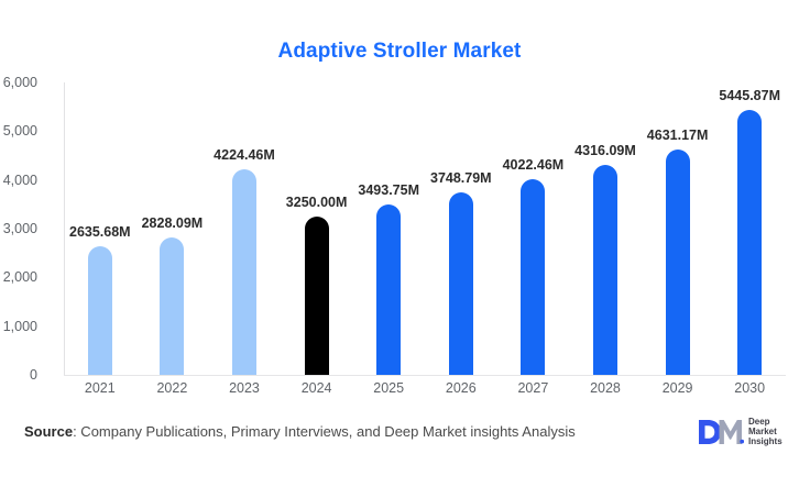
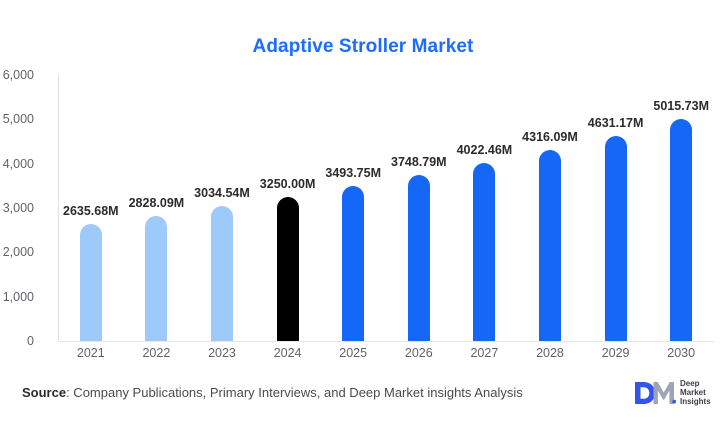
2023: 4224.46M -> 3034.54M
2030: 5445.87M -> 5015.73M
